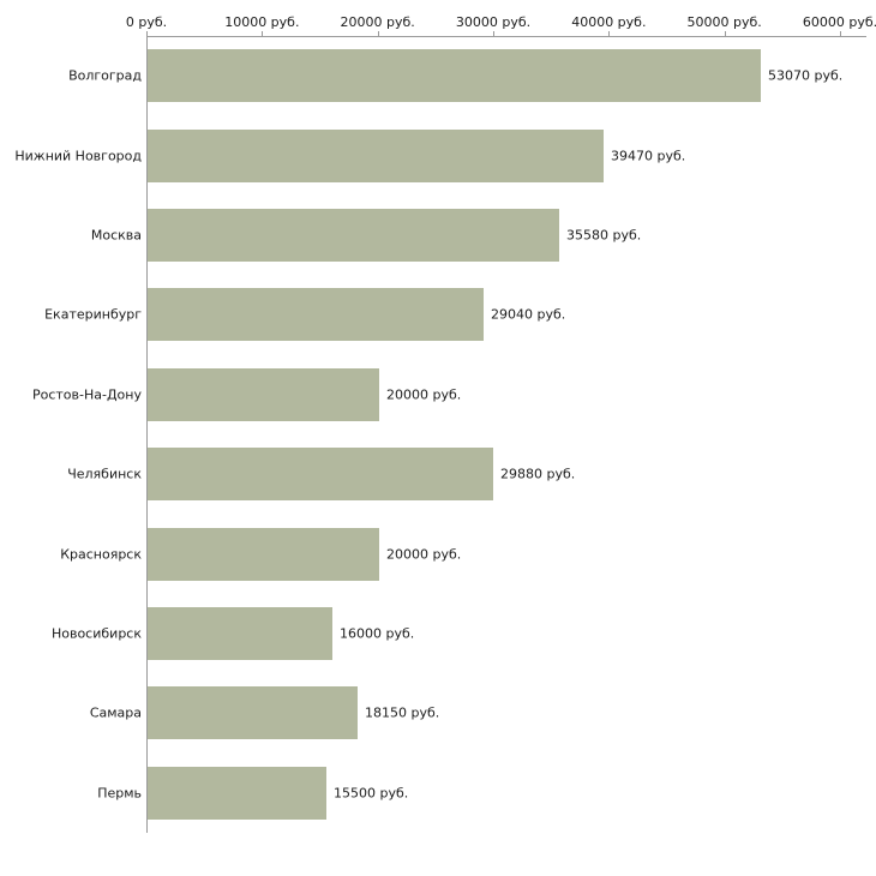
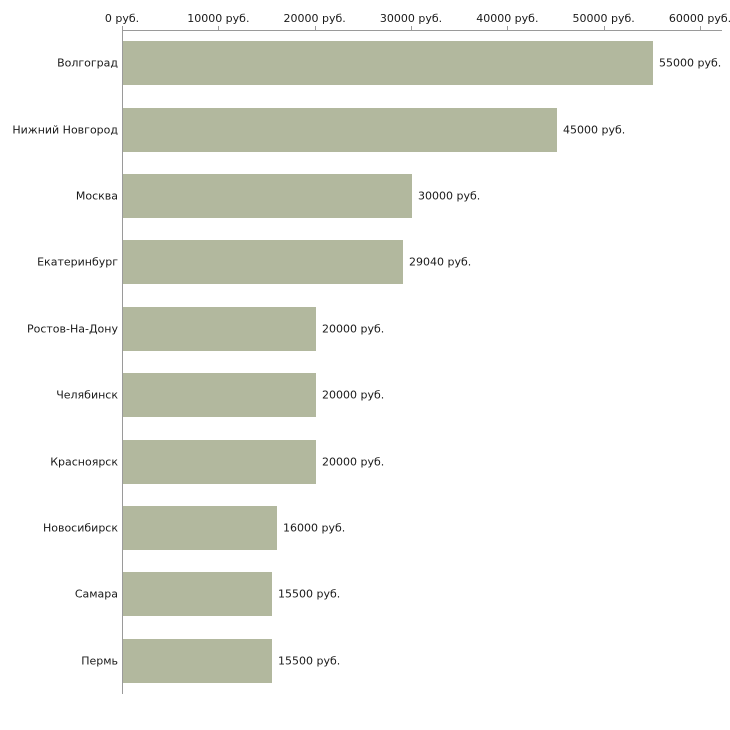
Волгоград: 53070 -> 55000
Нижний Новгород: 39470 -> 45000
Москва: 35580 -> 30000
Челябинск: 29880 -> 20000
Самара: 18150 -> 15500
